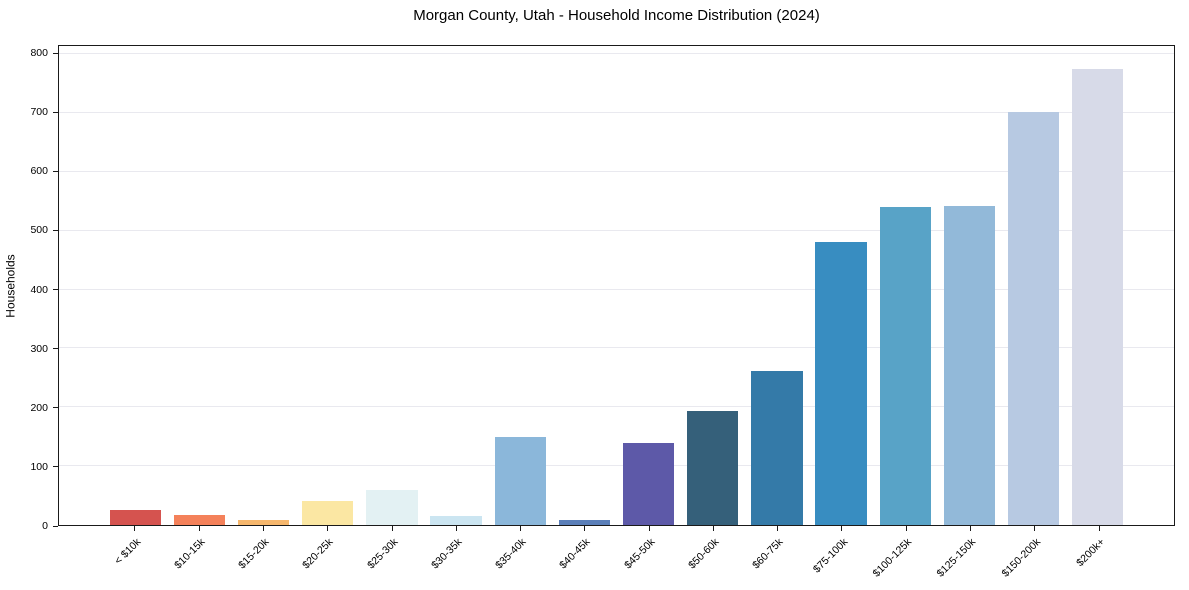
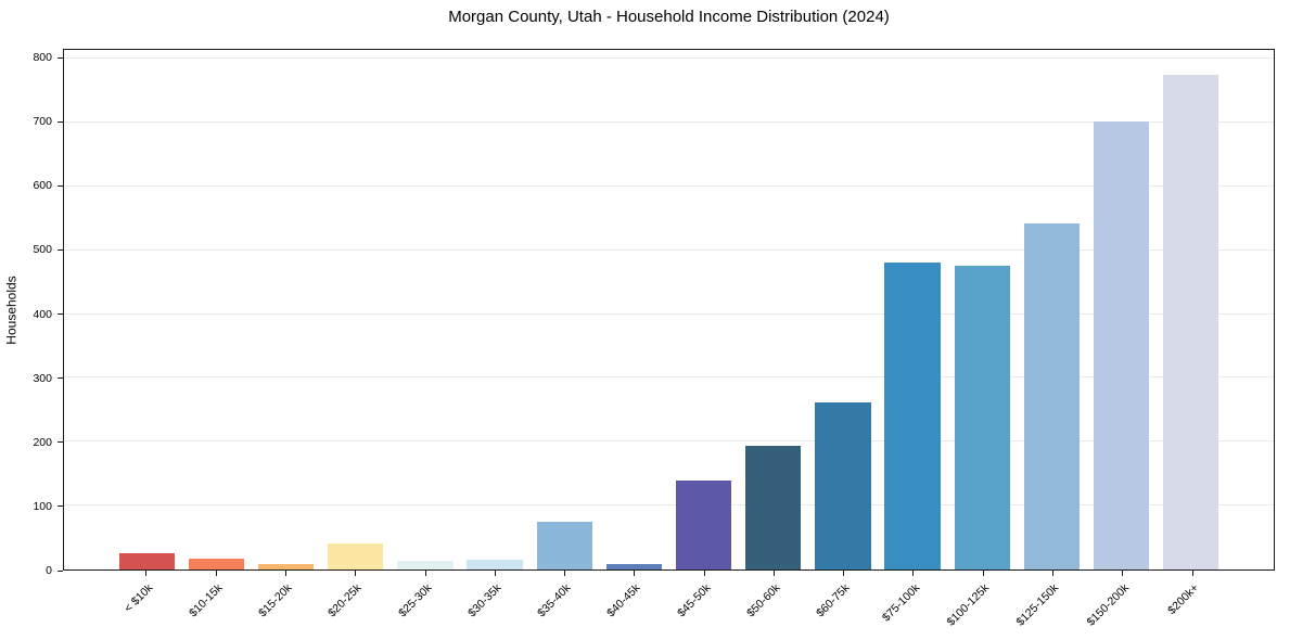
$25-30k: 60 -> 10
$35-40k: 150 -> 80
$100-125k: 540 -> 480
